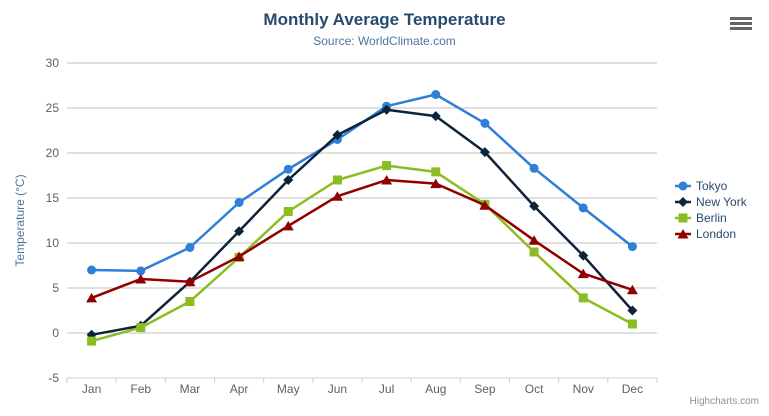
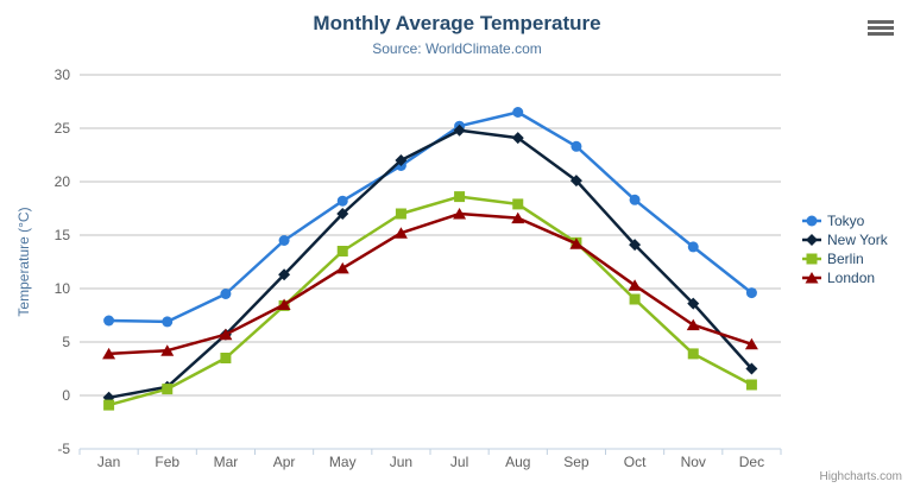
London/Feb: 6 -> 4
